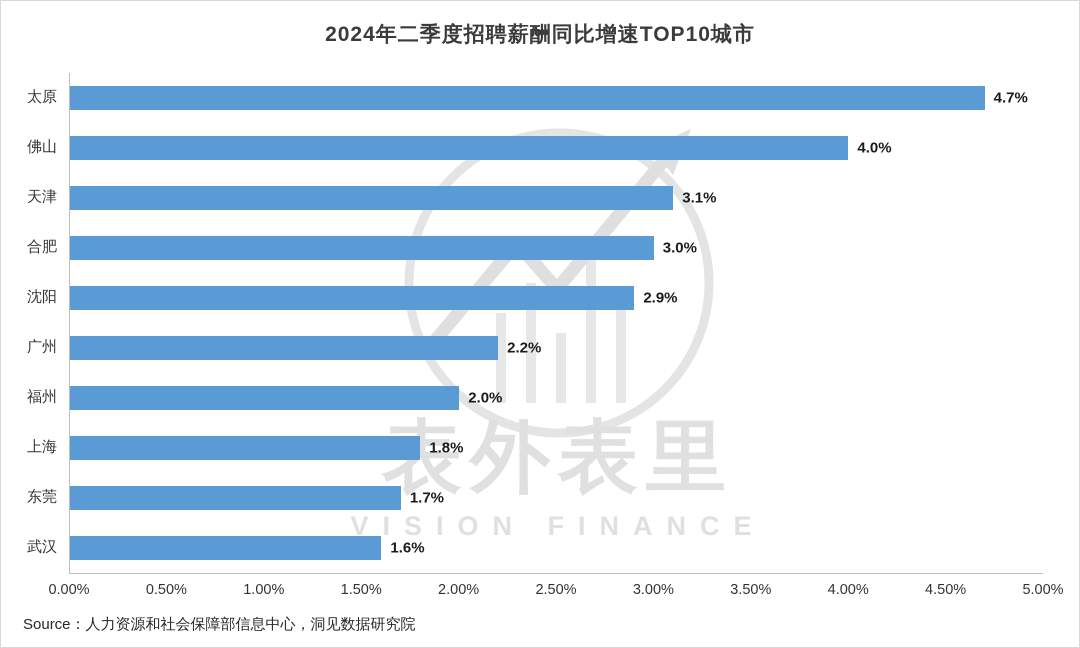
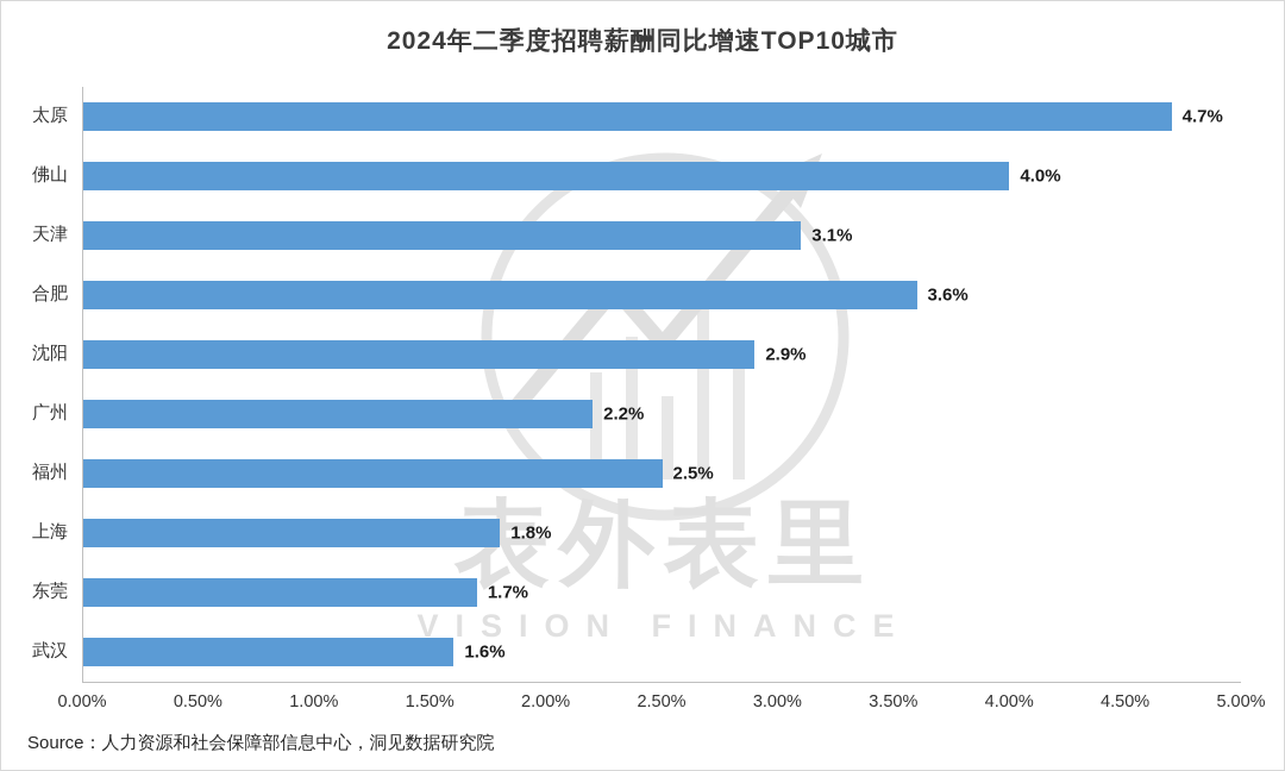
合肥: 3.0% -> 3.6%
福州: 2.0% -> 2.5%
